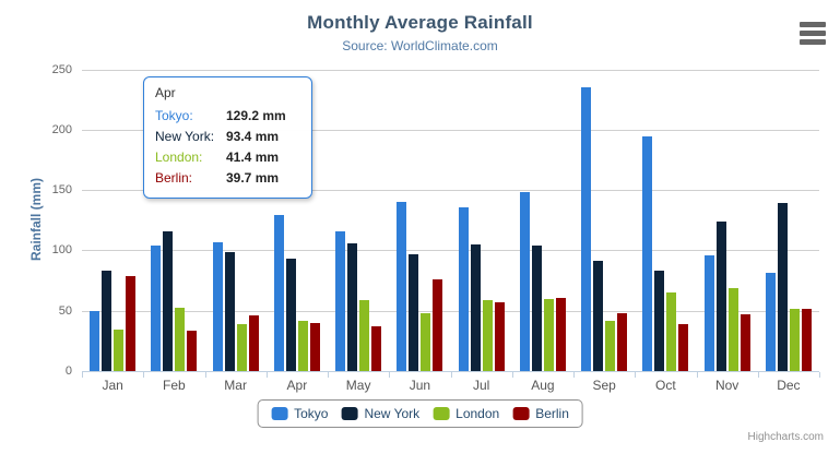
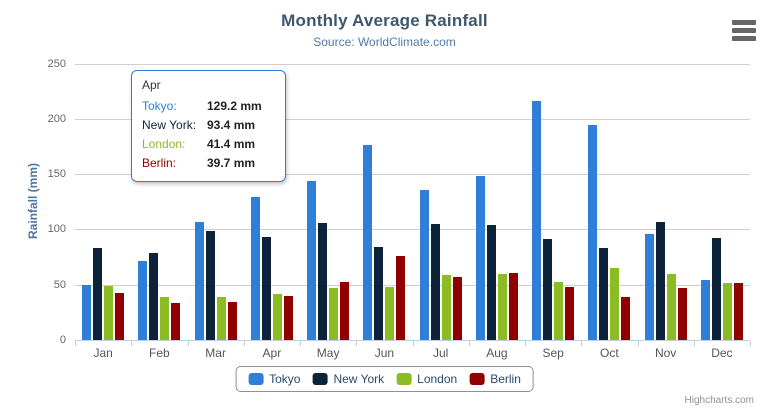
London/Jan: 34 -> 49
Berlin/Jan: 79 -> 42
Tokyo/Feb: 104 -> 72
New York/Feb: 116 -> 79
London/Feb: 52 -> 39
Berlin/Mar: 46 -> 34
Tokyo/May: 116 -> 144
London/May: 59 -> 47
Berlin/May: 37 -> 53
Tokyo/Jun: 140 -> 176
New York/Jun: 97 -> 84
Tokyo/Sep: 235 -> 216
London/Sep: 42 -> 52
New York/Nov: 124 -> 107
London/Nov: 69 -> 59
Tokyo/Dec: 81 -> 54
New York/Dec: 139 -> 92
